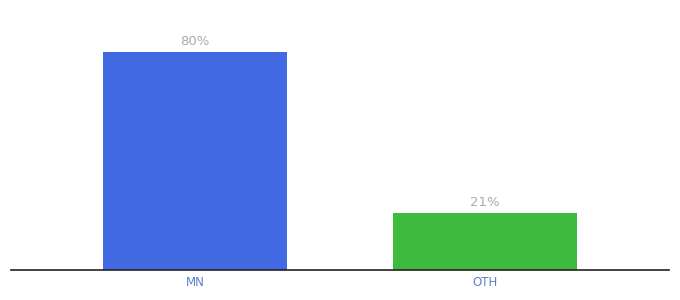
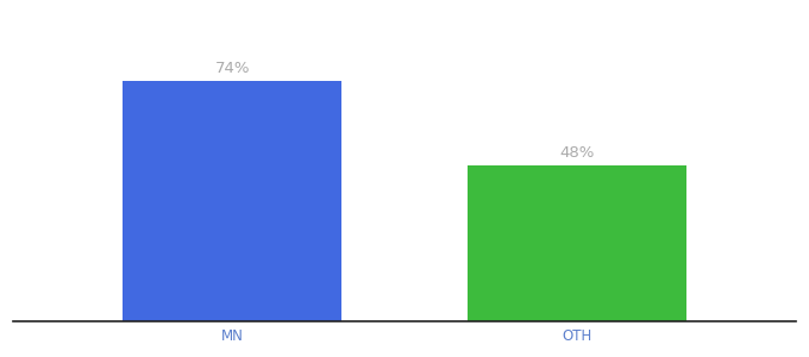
MN: 80% -> 74%
OTH: 21% -> 48%
